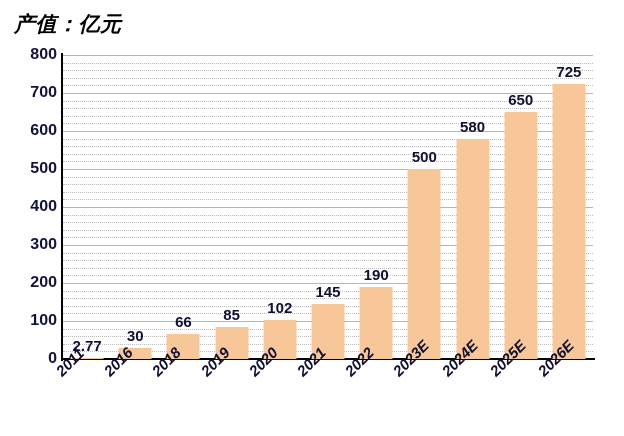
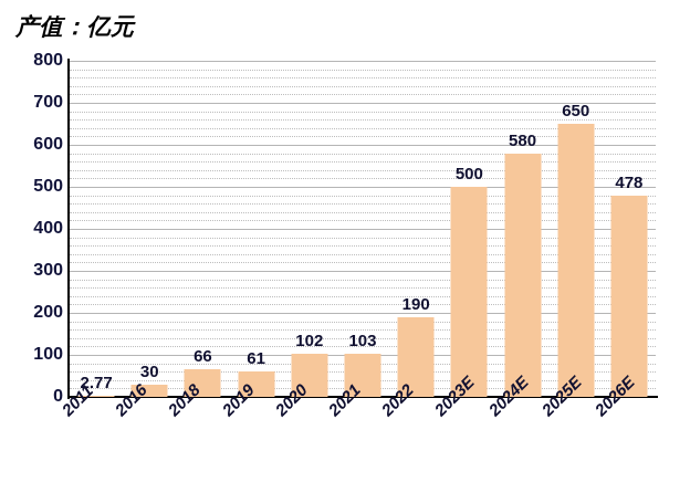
2019: 85 -> 61
2021: 145 -> 103
2026E: 725 -> 478
